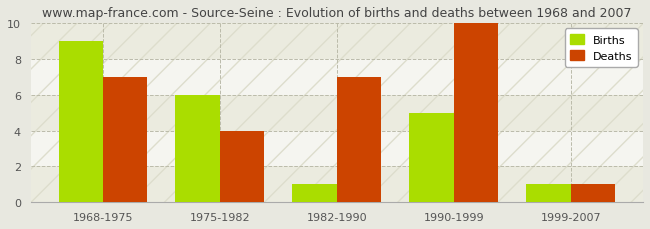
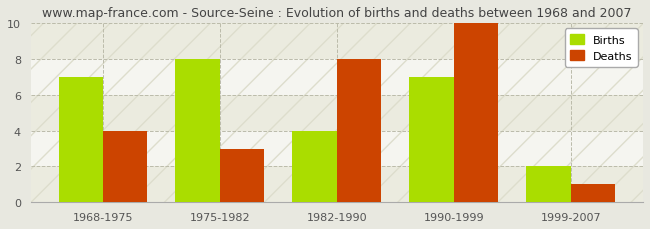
Births/1968-1975: 9 -> 7
Deaths/1968-1975: 7 -> 4
Births/1975-1982: 6 -> 8
Deaths/1975-1982: 4 -> 3
Births/1982-1990: 1 -> 4
Deaths/1982-1990: 7 -> 8
Births/1990-1999: 5 -> 7
Births/1999-2007: 1 -> 2
